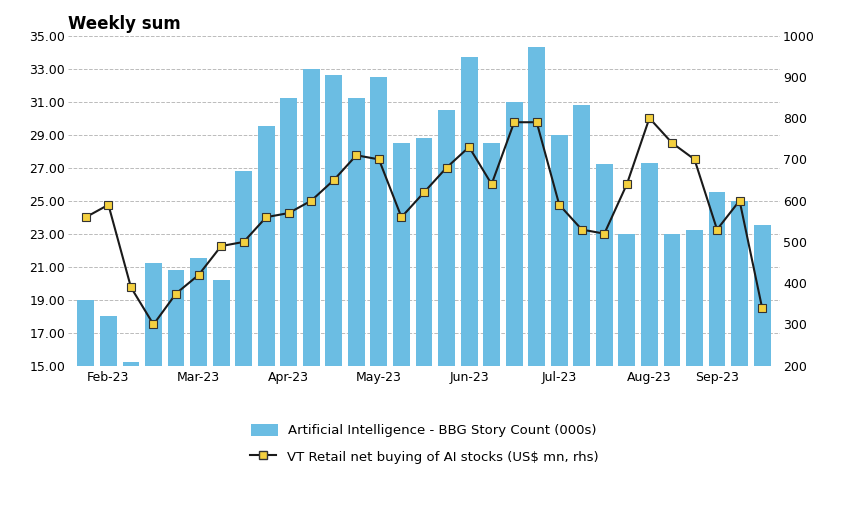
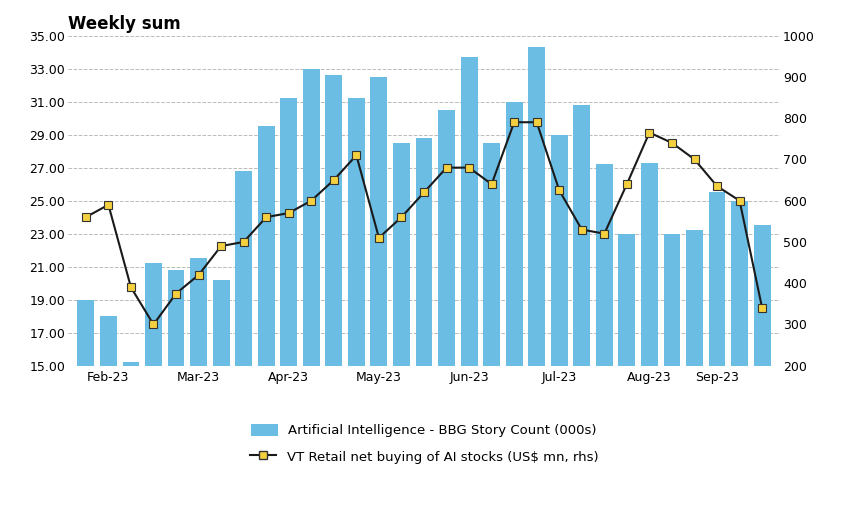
VT Retail net buying of AI stocks (US$ mn, rhs)/May-23: 700 -> 510
VT Retail net buying of AI stocks (US$ mn, rhs)/Jun-23: 730 -> 680
VT Retail net buying of AI stocks (US$ mn, rhs)/Jul-23: 590 -> 625
VT Retail net buying of AI stocks (US$ mn, rhs)/Aug-23: 800 -> 765
VT Retail net buying of AI stocks (US$ mn, rhs)/Sep-23: 530 -> 635
